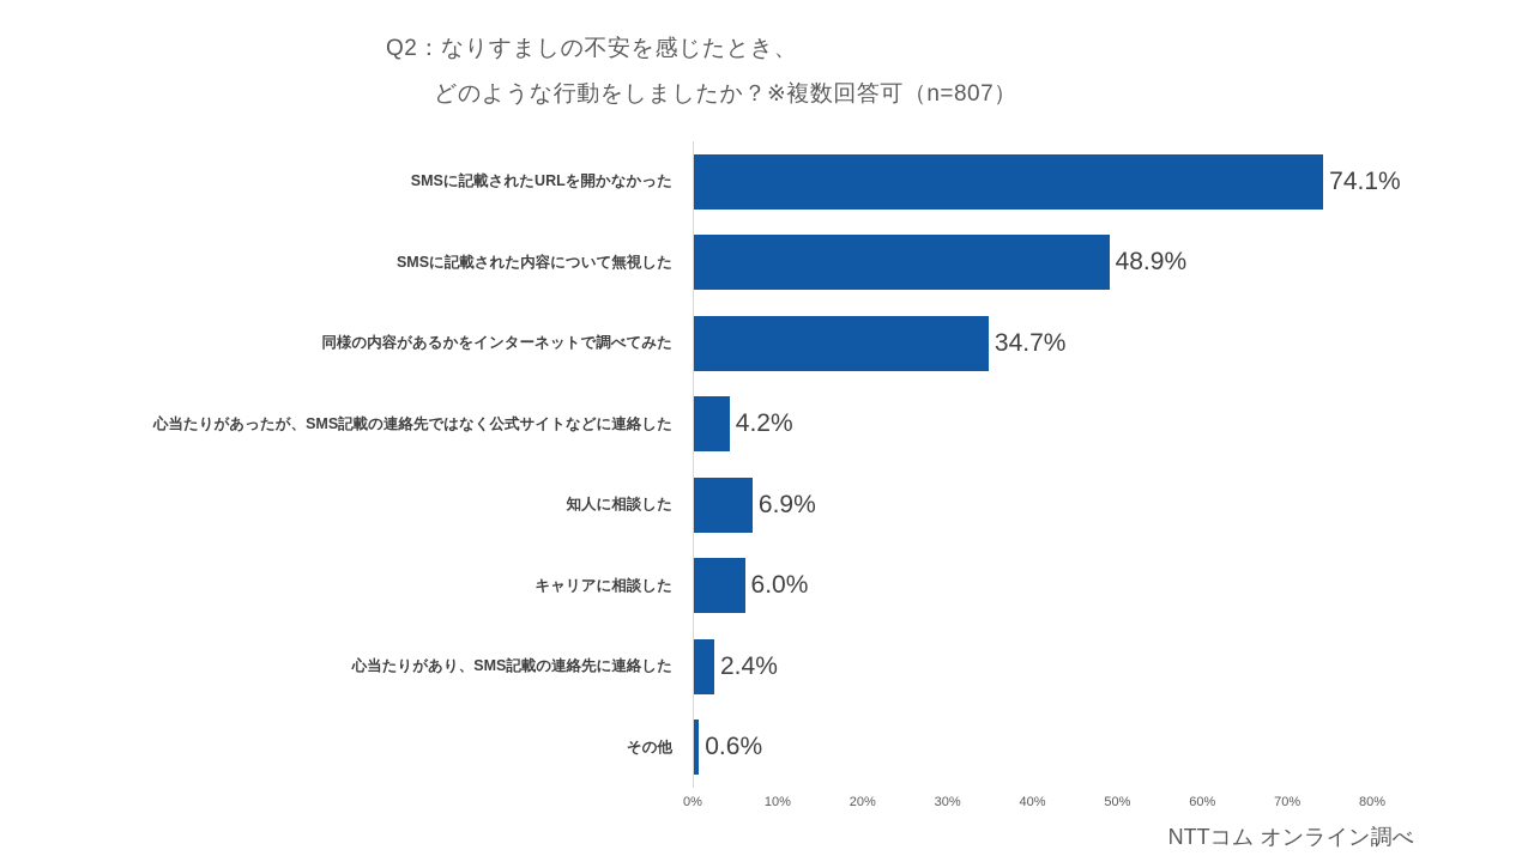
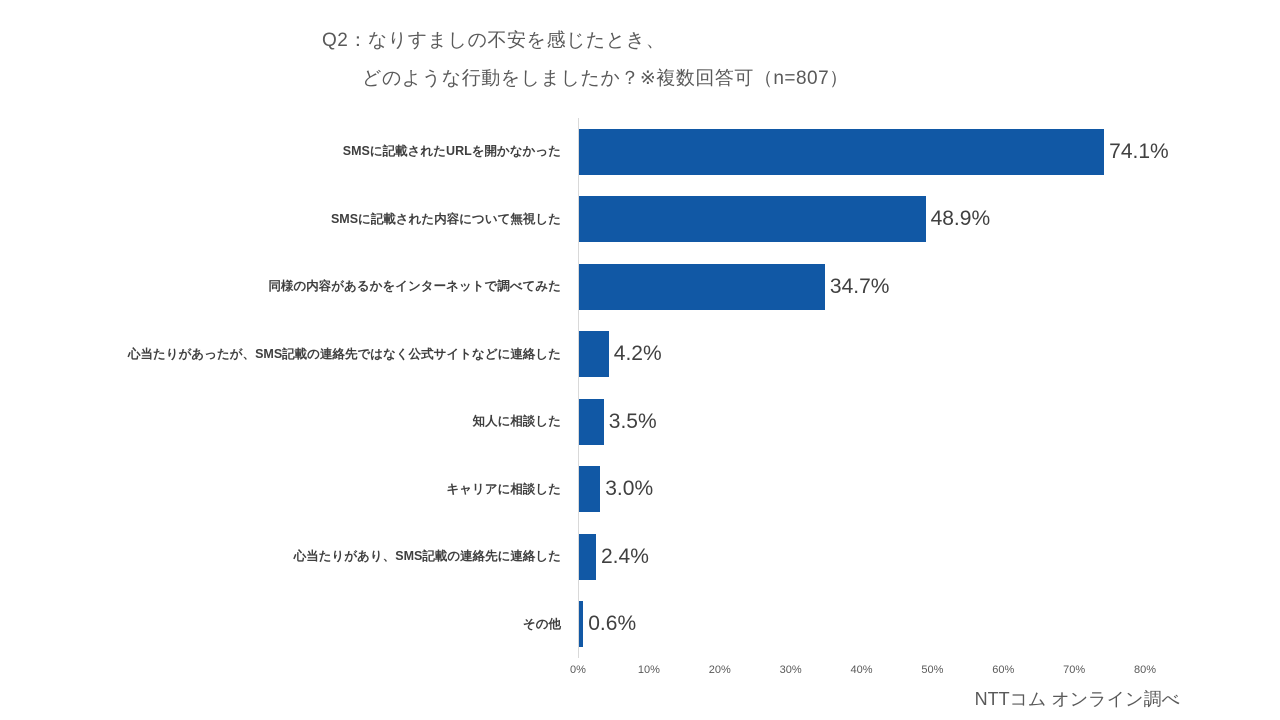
知人に相談した: 6.9% -> 3.5%
キャリアに相談した: 6.0% -> 3.0%
